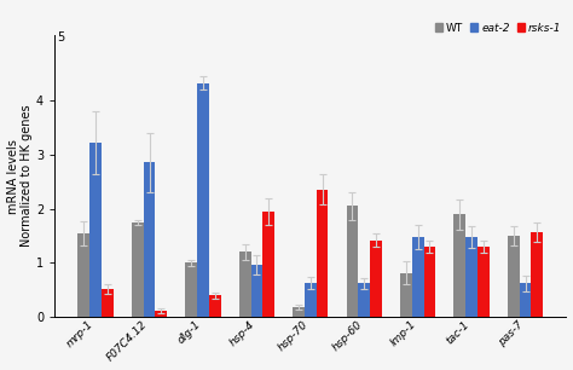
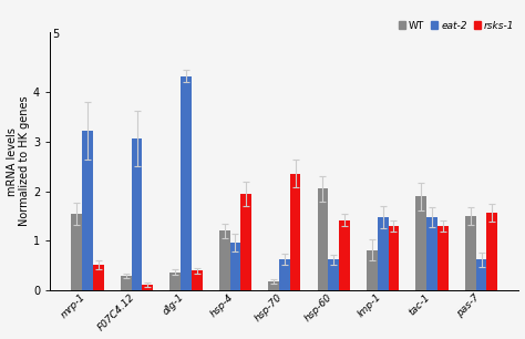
WT/F07C4.12: 1.75 -> 0.30
eat-2/F07C4.12: 2.85 -> 3.06
WT/dlg-1: 1.00 -> 0.37
